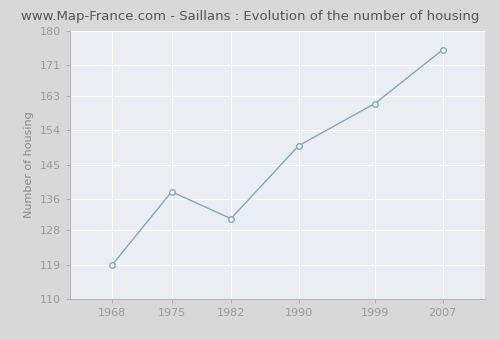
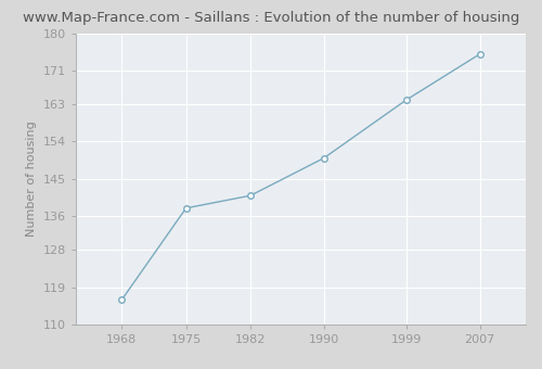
1968: 119 -> 116
1982: 131 -> 141
1999: 161 -> 164
